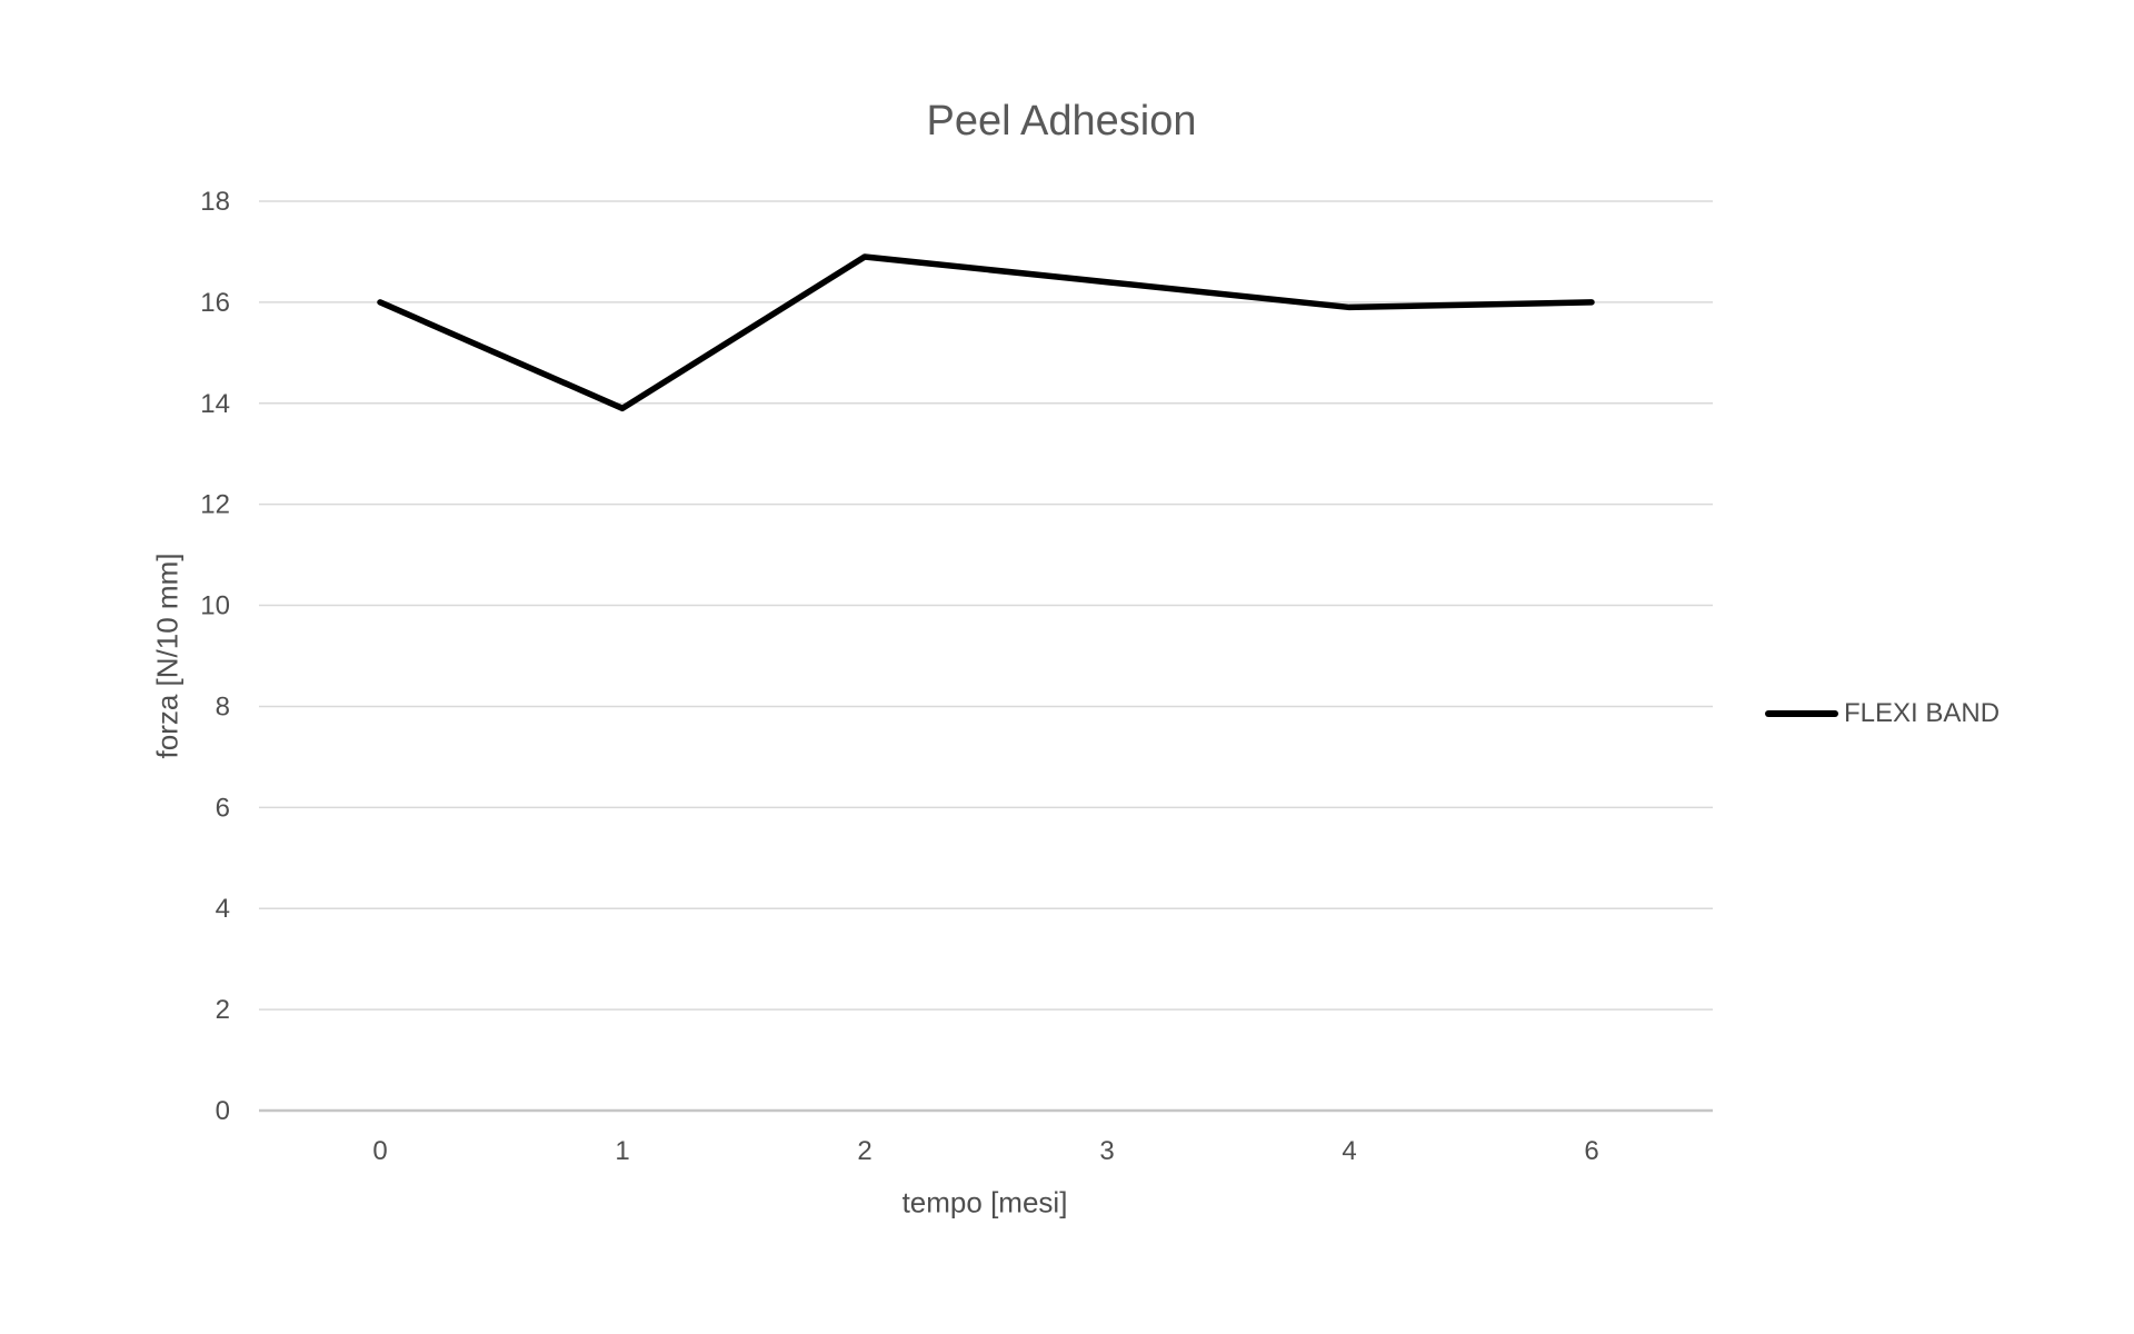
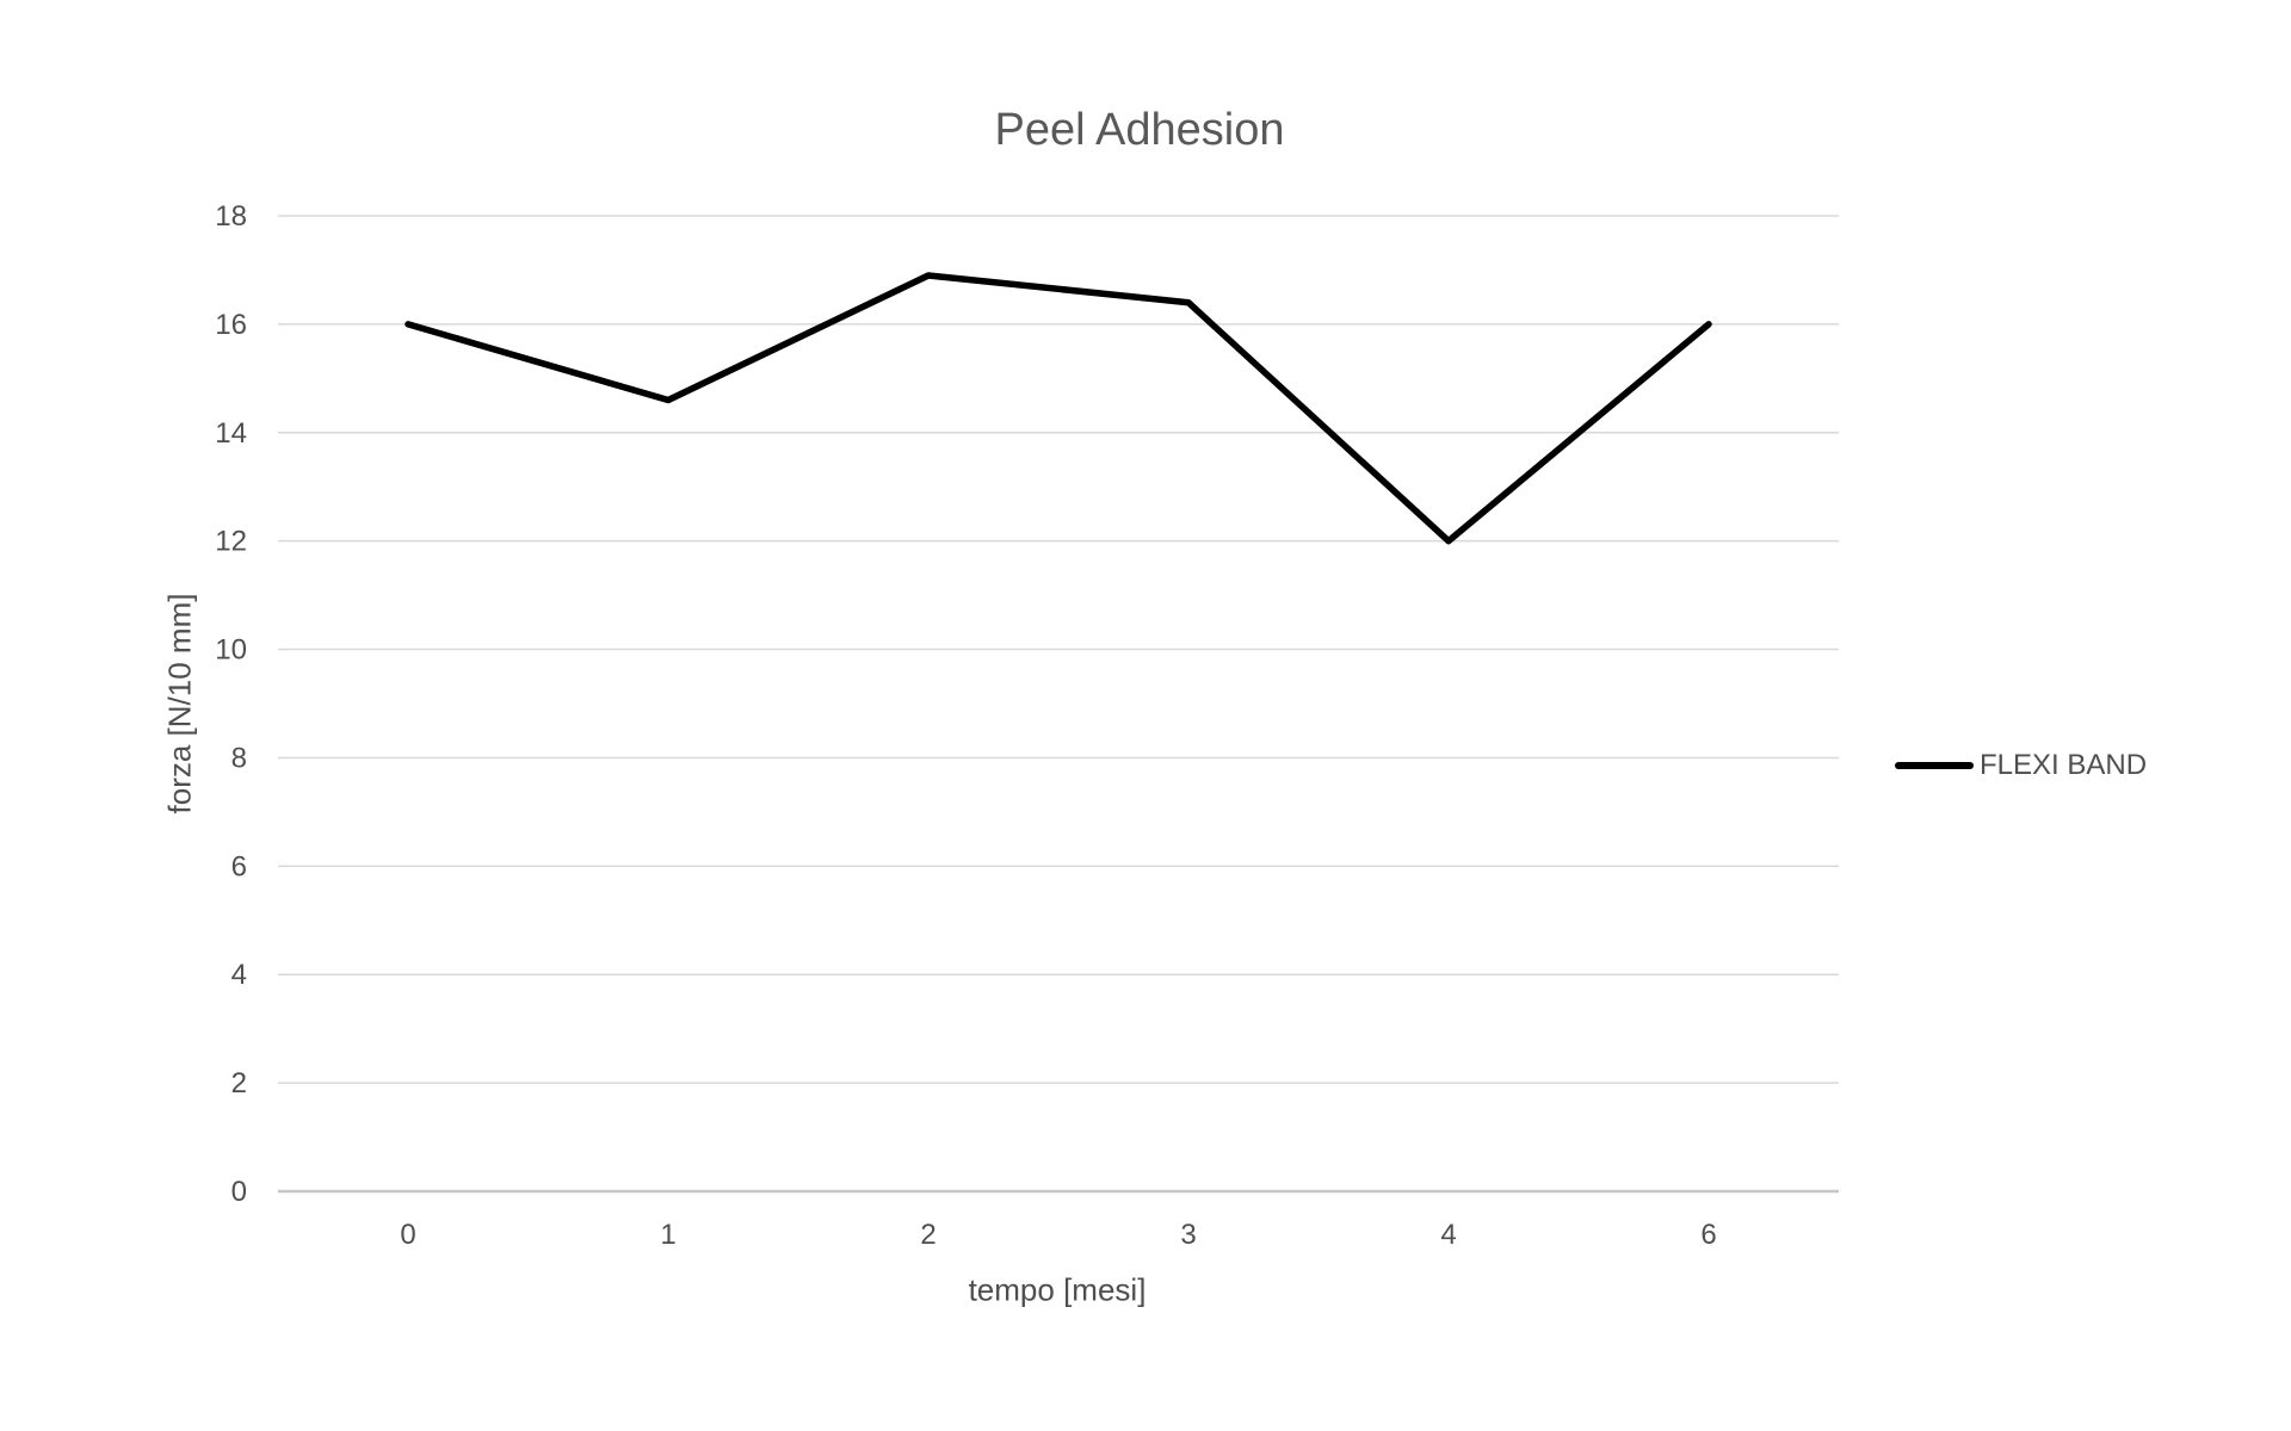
1: 13.9 -> 14.6
4: 15.9 -> 12.0
